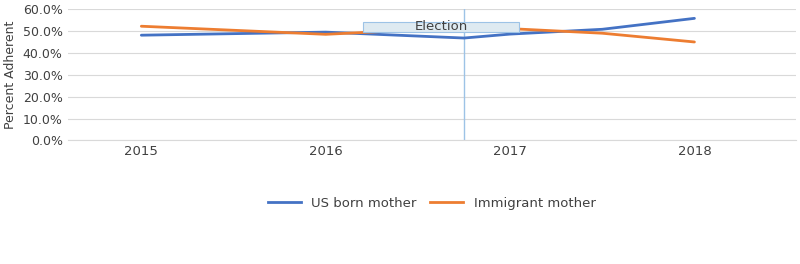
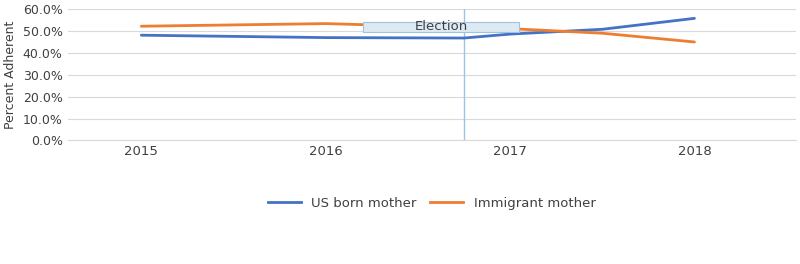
US born mother/2016: 49.5% -> 47.0%
Immigrant mother/2016: 48.5% -> 53.4%
